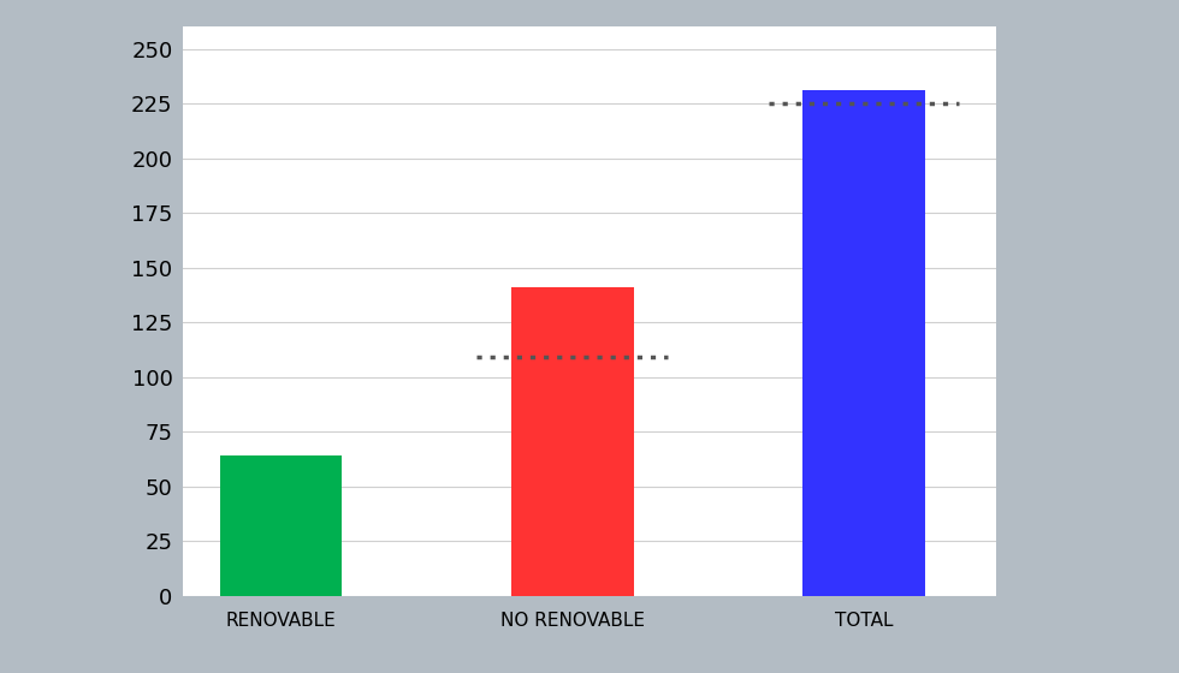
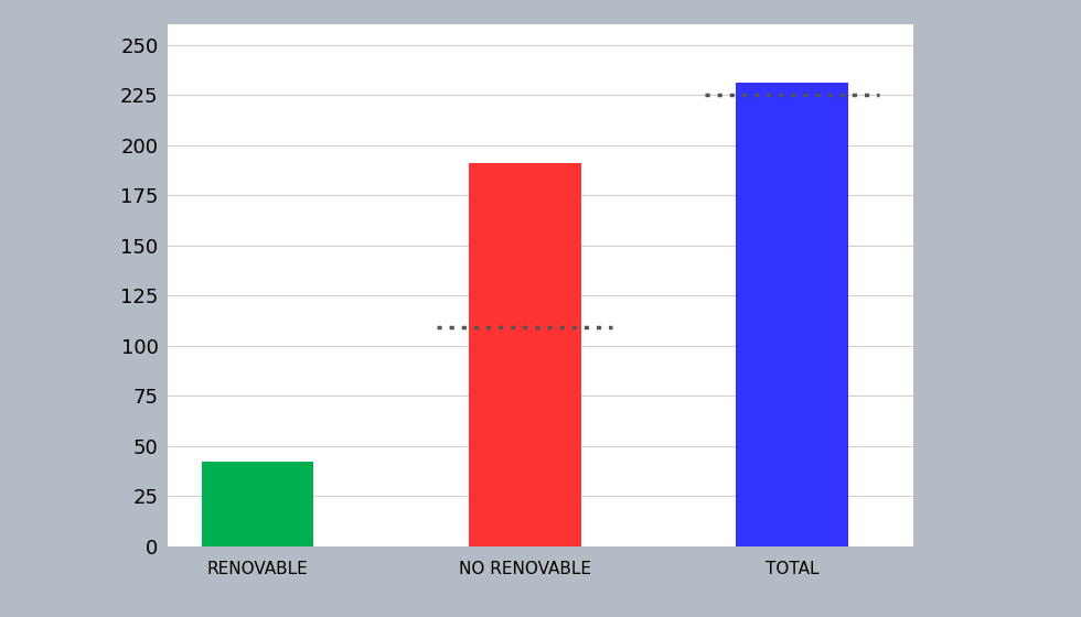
RENOVABLE: 64 -> 42
NO RENOVABLE: 141 -> 191
